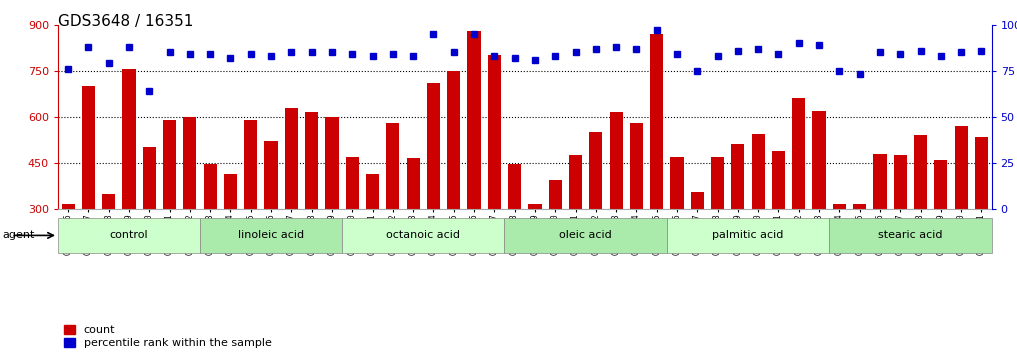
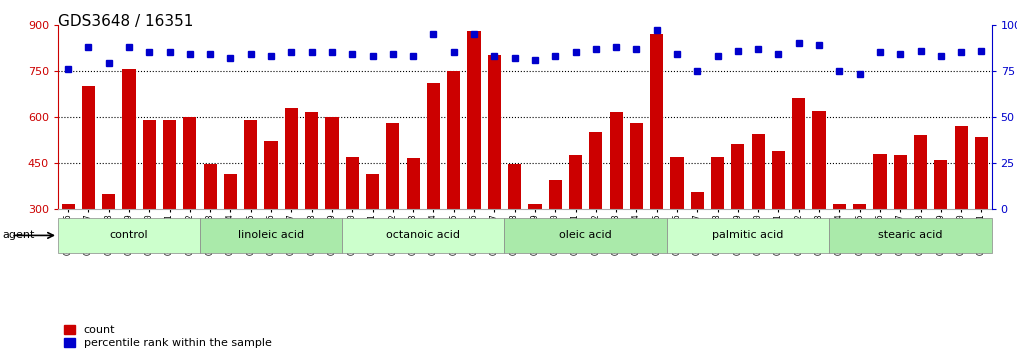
count/GSM525200: 500 -> 590
percentile rank within the sample/GSM525200: 64 -> 85
